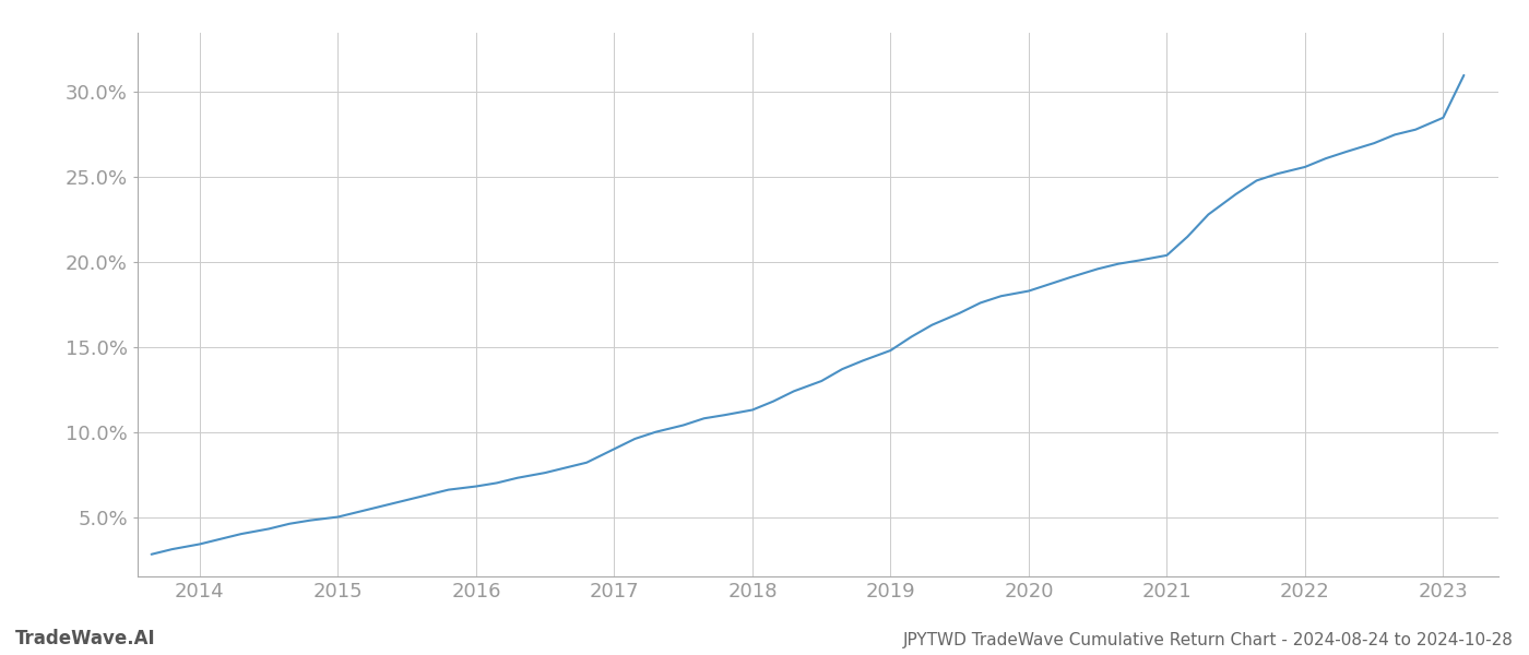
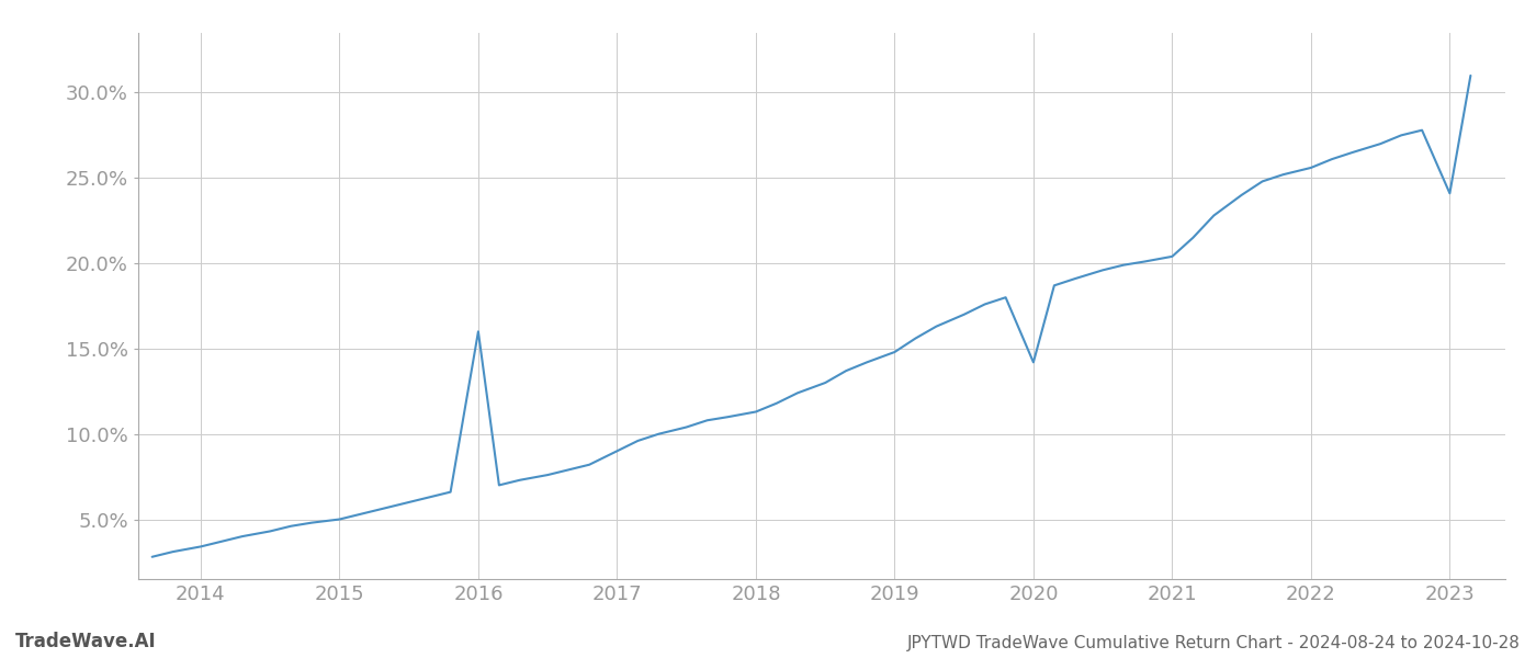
2016: 6.8% -> 16.0%
2020: 18.3% -> 14.2%
2023: 28.5% -> 24.1%
